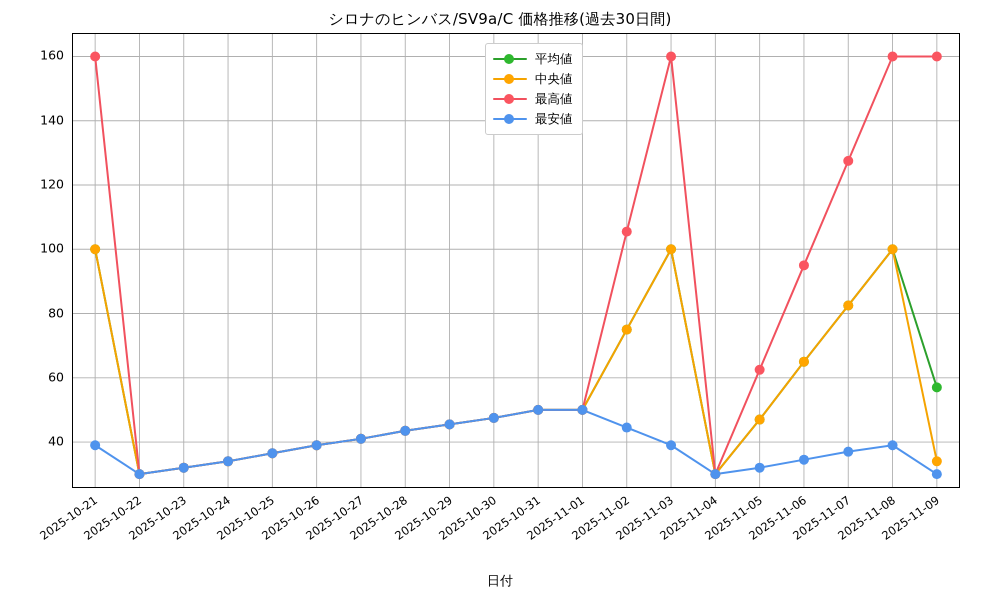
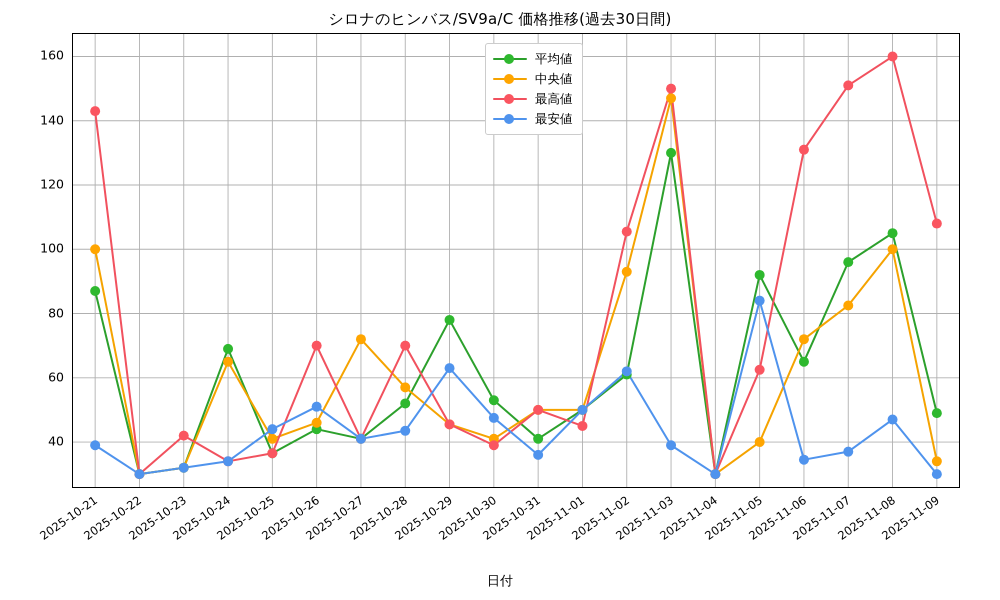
平均値/2025-10-21: 100 -> 87
最高値/2025-10-21: 160 -> 143
最高値/2025-10-23: 32 -> 42
平均値/2025-10-24: 34 -> 69
中央値/2025-10-24: 34 -> 65
中央値/2025-10-25: 36 -> 41
最安値/2025-10-25: 36 -> 44
平均値/2025-10-26: 39 -> 44
中央値/2025-10-26: 39 -> 46
最高値/2025-10-26: 39 -> 70
最安値/2025-10-26: 39 -> 51
中央値/2025-10-27: 41 -> 72
平均値/2025-10-28: 44 -> 52
中央値/2025-10-28: 44 -> 57
最高値/2025-10-28: 44 -> 70
平均値/2025-10-29: 46 -> 78
最安値/2025-10-29: 46 -> 63
平均値/2025-10-30: 48 -> 53
中央値/2025-10-30: 48 -> 41
最高値/2025-10-30: 48 -> 39
平均値/2025-10-31: 50 -> 41
最安値/2025-10-31: 50 -> 36
最高値/2025-11-01: 50 -> 45
平均値/2025-11-02: 75 -> 61
中央値/2025-11-02: 75 -> 93
最安値/2025-11-02: 44 -> 62
平均値/2025-11-03: 100 -> 130
中央値/2025-11-03: 100 -> 147
最高値/2025-11-03: 160 -> 150
平均値/2025-11-05: 47 -> 92
中央値/2025-11-05: 47 -> 40
最安値/2025-11-05: 32 -> 84
中央値/2025-11-06: 65 -> 72
最高値/2025-11-06: 95 -> 131
平均値/2025-11-07: 82 -> 96
最高値/2025-11-07: 128 -> 151
平均値/2025-11-08: 100 -> 105
最安値/2025-11-08: 39 -> 47
平均値/2025-11-09: 57 -> 49
最高値/2025-11-09: 160 -> 108
